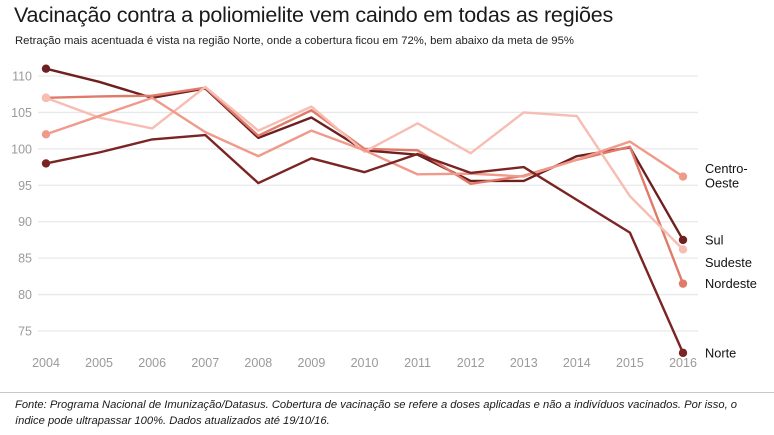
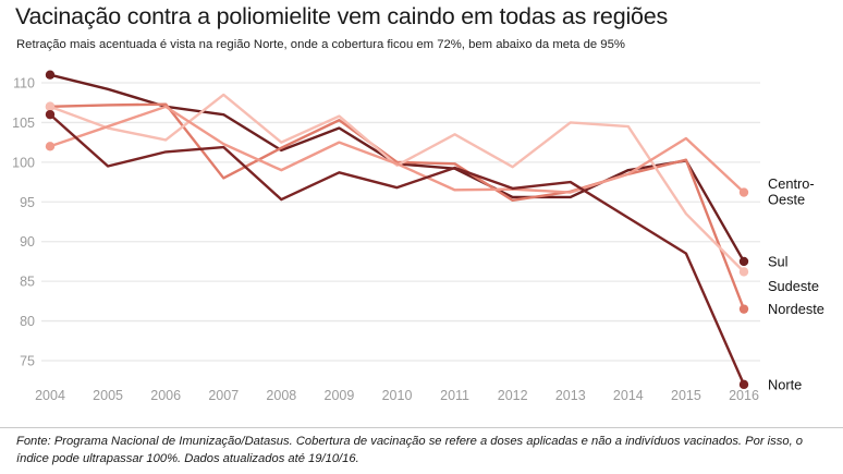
Norte/2004: 98 -> 106
Sul/2007: 108 -> 106
Nordeste/2007: 108 -> 98
Centro-Oeste/2015: 101 -> 103
